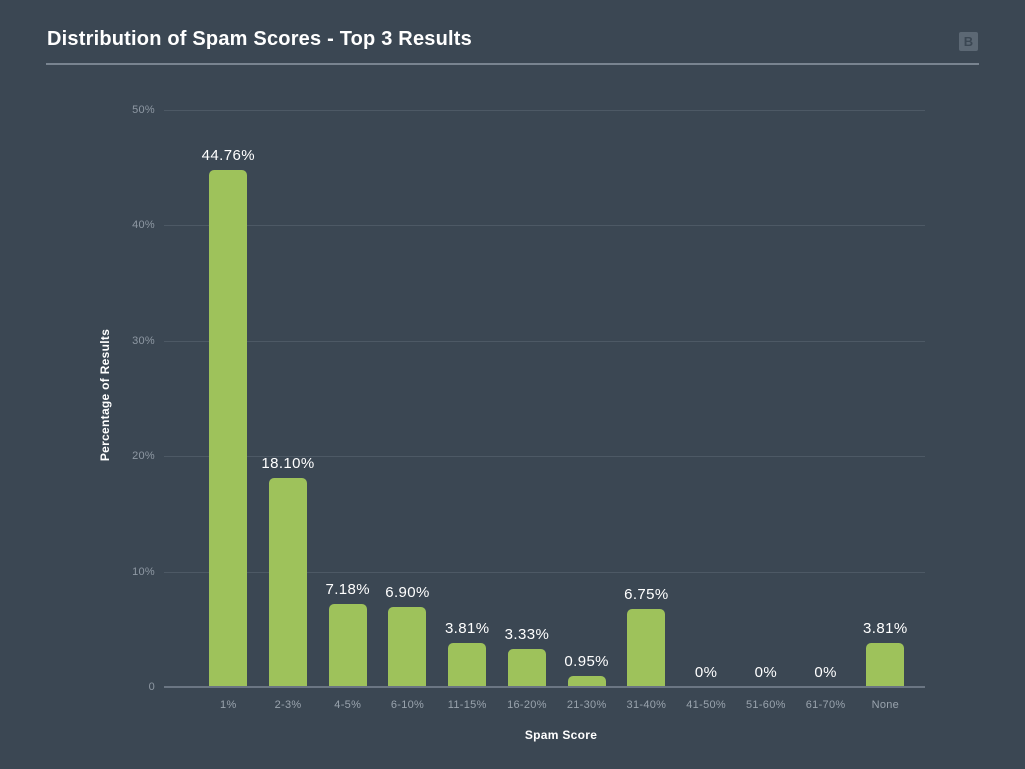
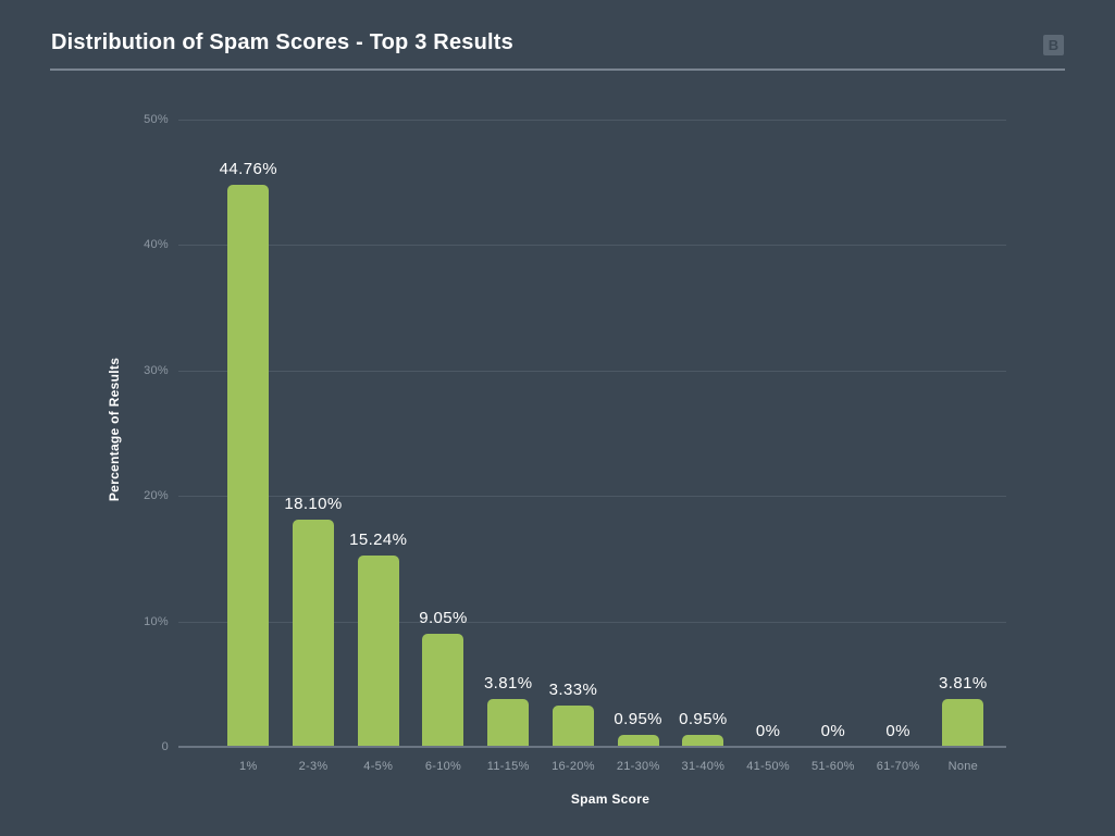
4-5%: 7.18% -> 15.24%
6-10%: 6.90% -> 9.05%
31-40%: 6.75% -> 0.95%
